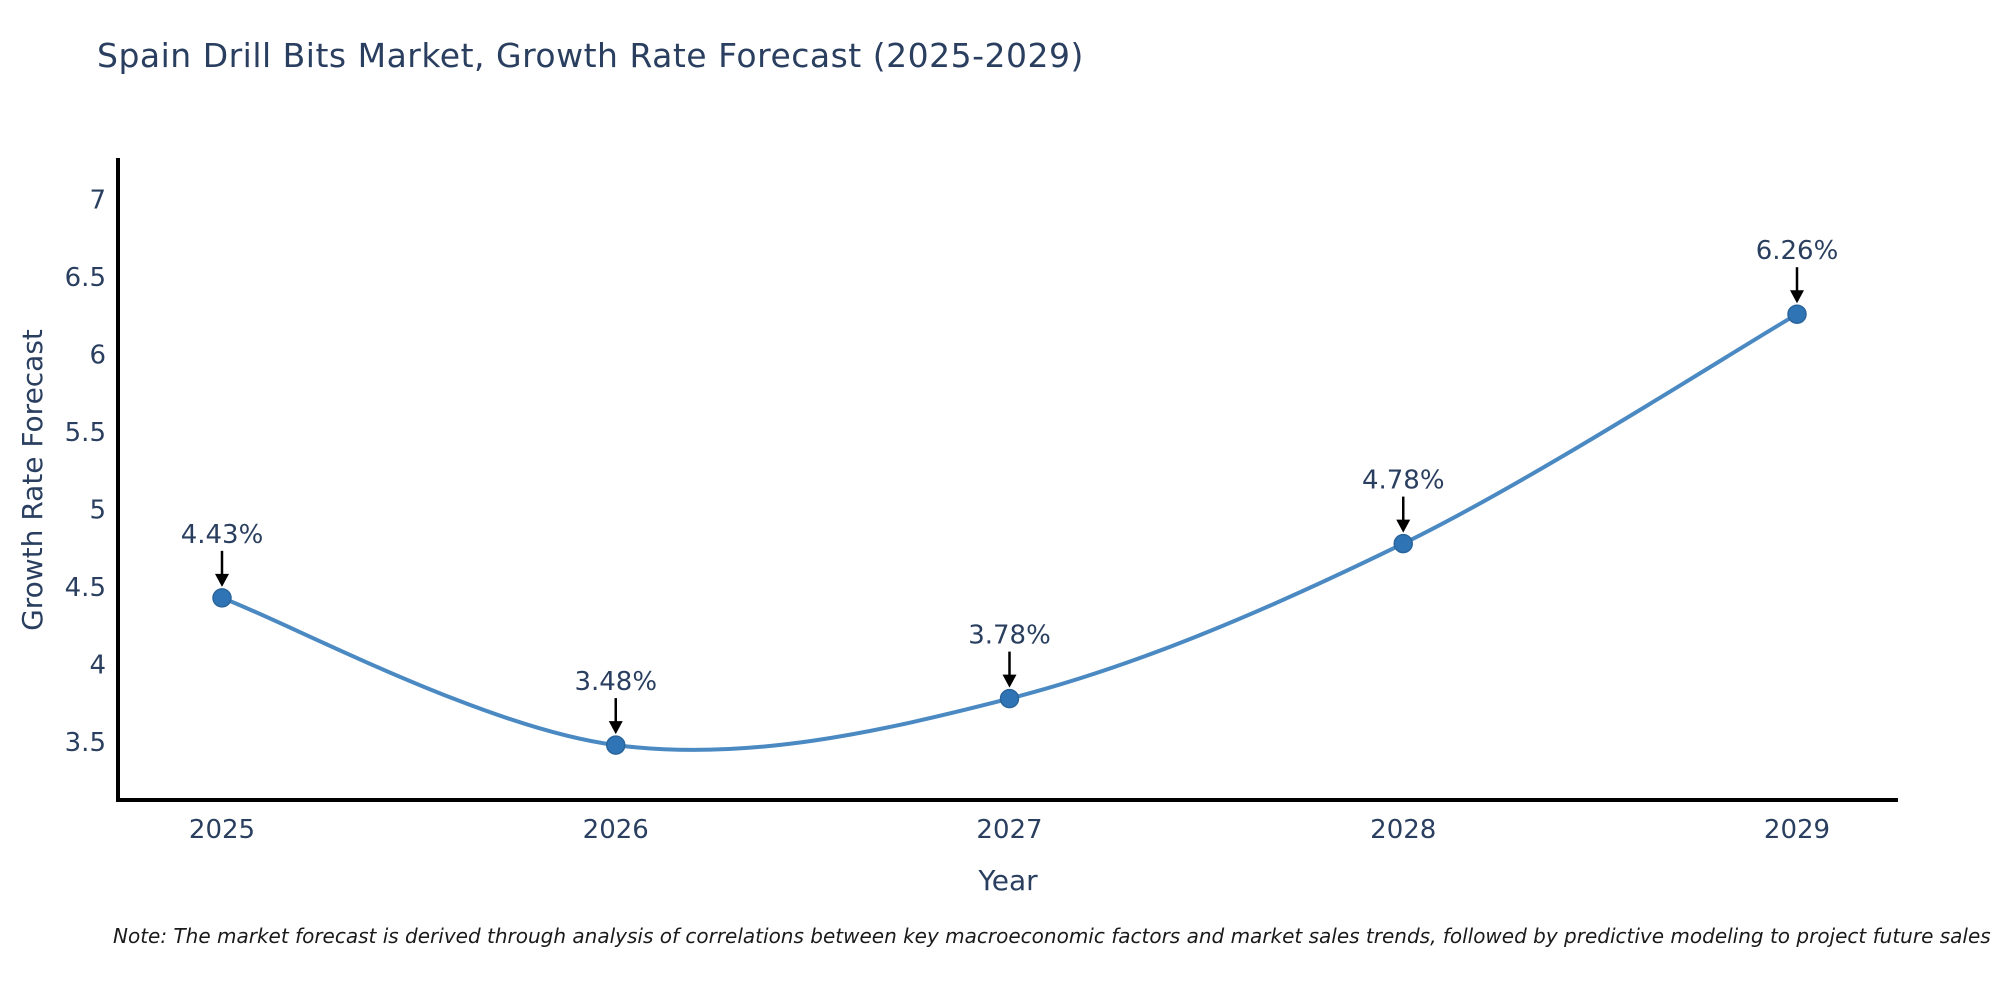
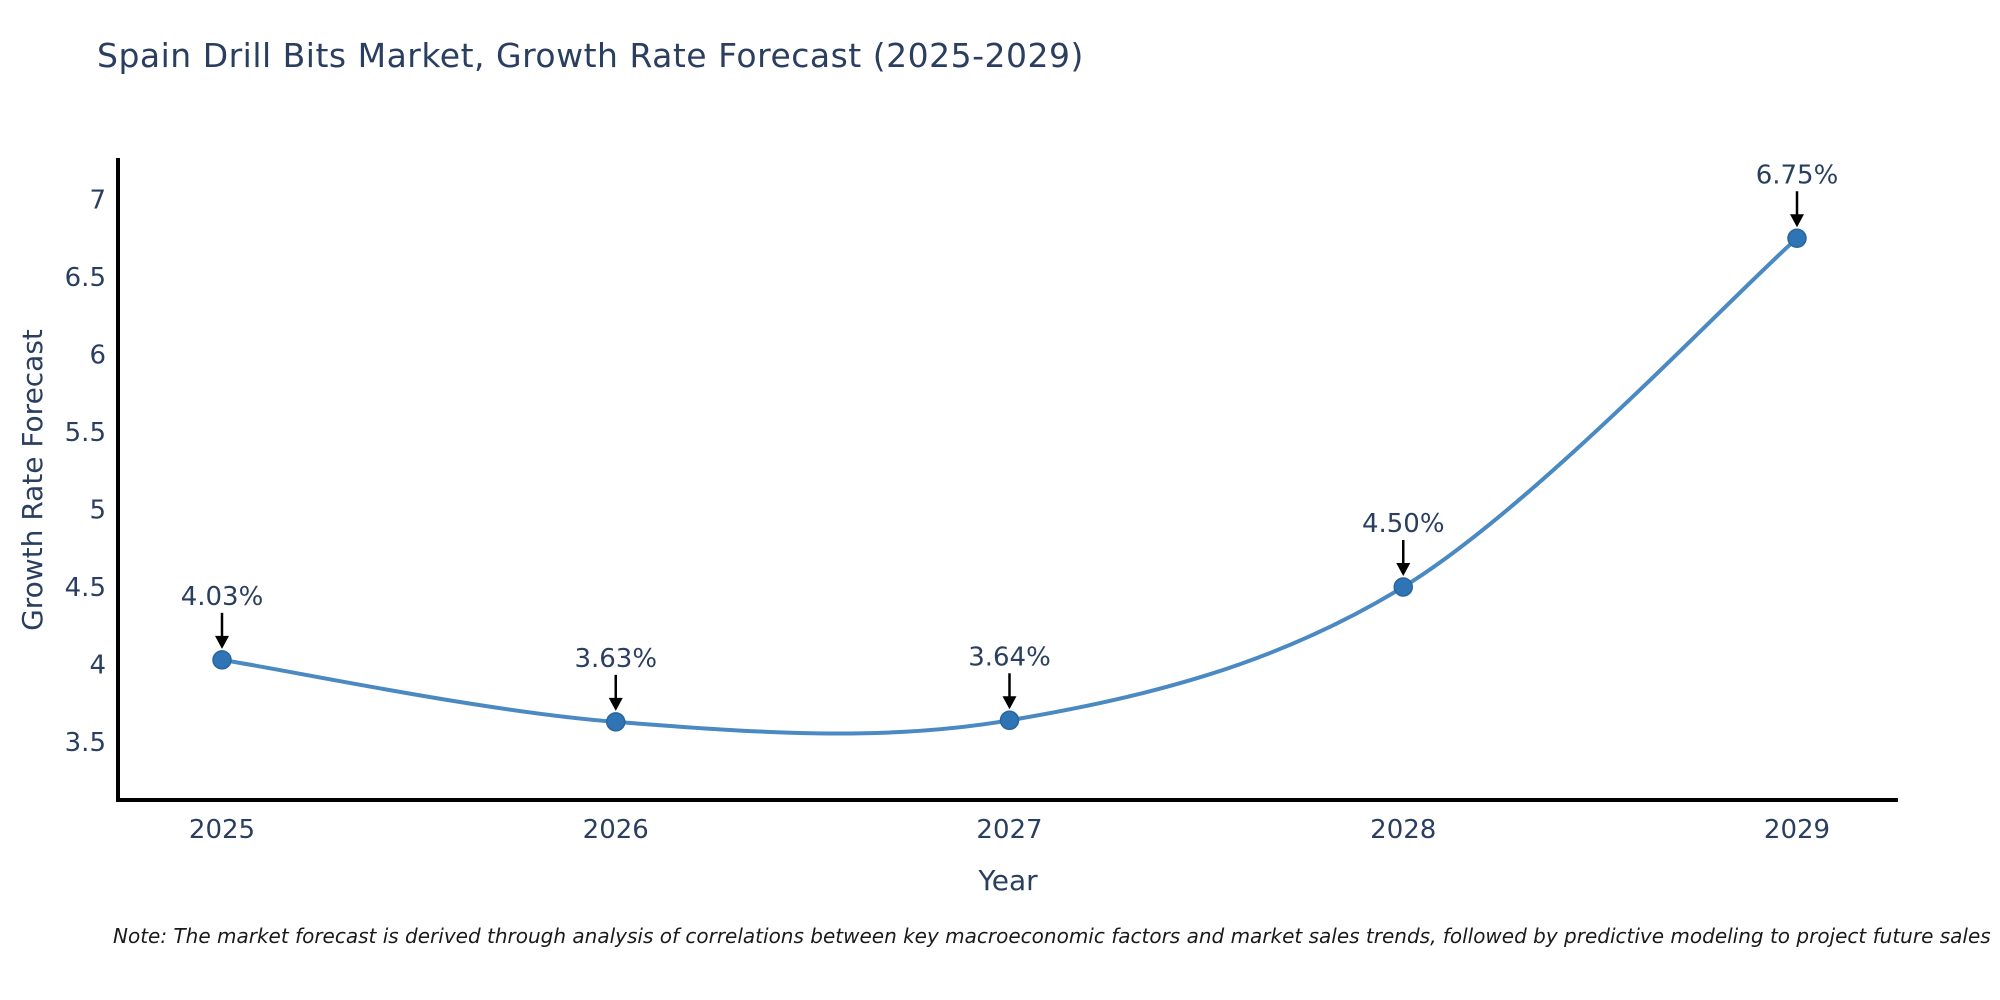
2025: 4.43% -> 4.03%
2026: 3.48% -> 3.63%
2027: 3.78% -> 3.64%
2028: 4.78% -> 4.50%
2029: 6.26% -> 6.75%
